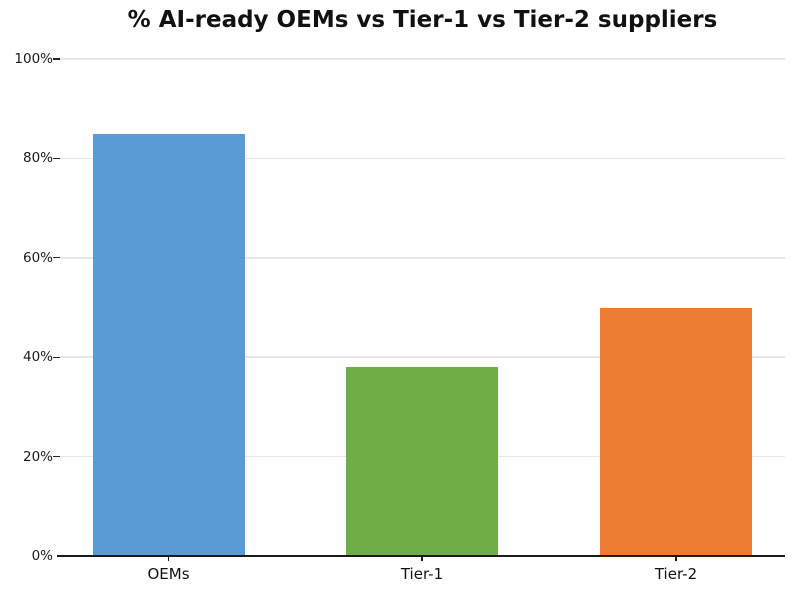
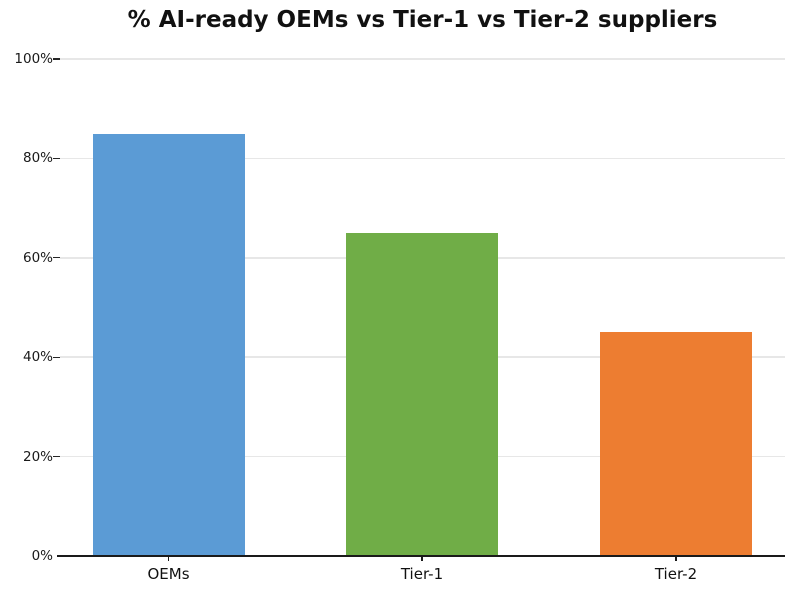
Tier-1: 38% -> 65%
Tier-2: 50% -> 45%
